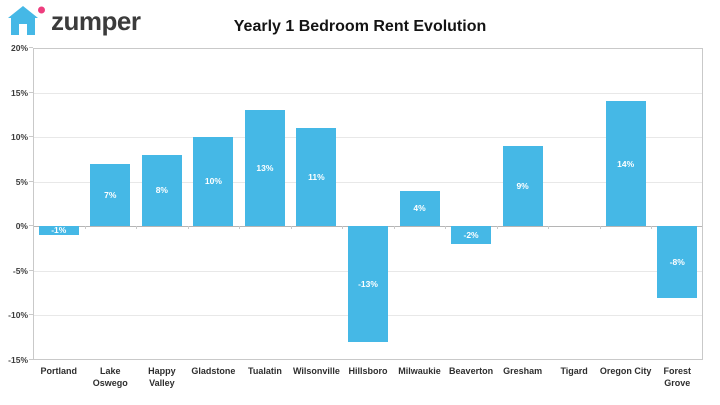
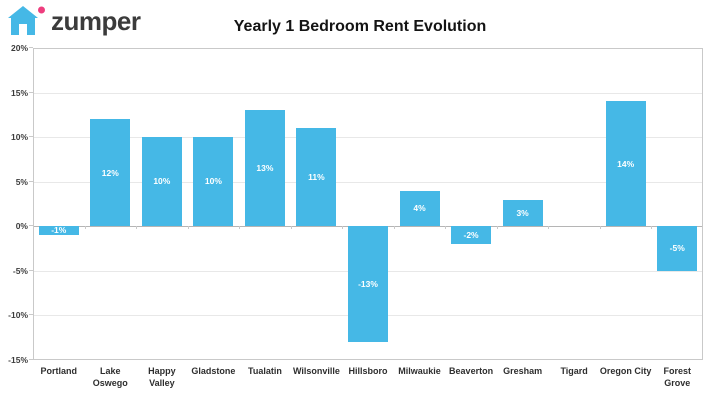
Lake Oswego: 7% -> 12%
Happy Valley: 8% -> 10%
Gresham: 9% -> 3%
Forest Grove: -8% -> -5%
